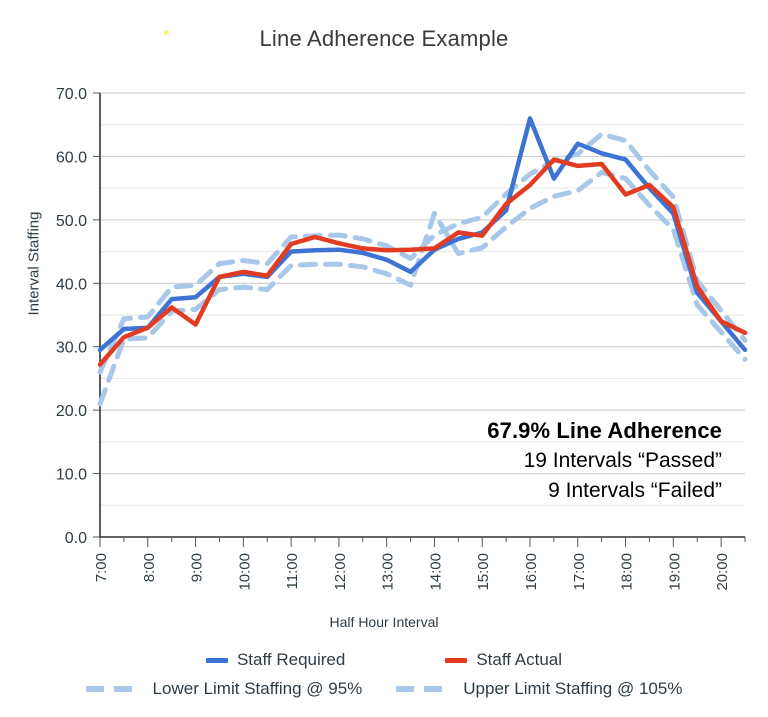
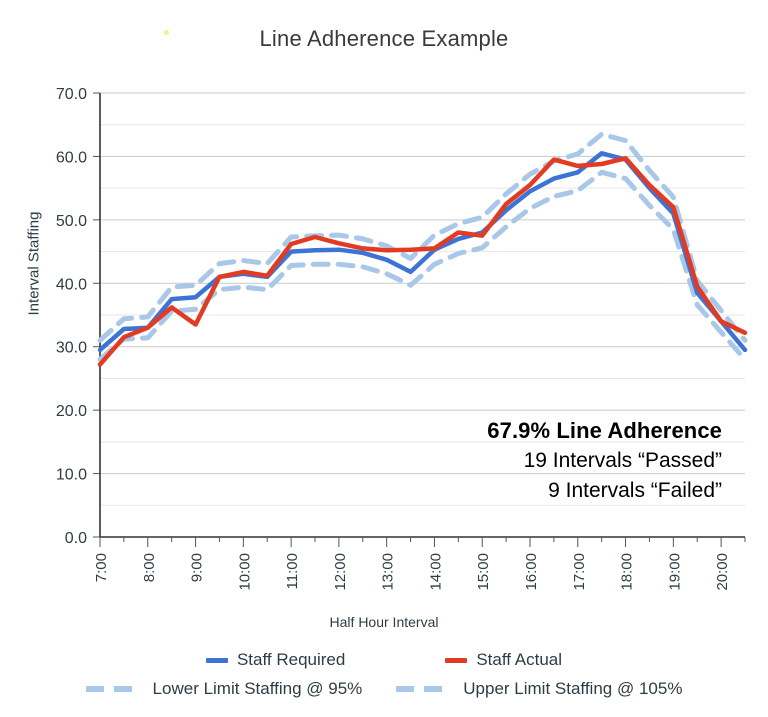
Lower Limit Staffing @ 95%/7:00: 21 -> 28
Upper Limit Staffing @ 105%/7:00: 26 -> 31
Lower Limit Staffing @ 95%/14:00: 51 -> 43
Staff Required/16:00: 66 -> 54
Staff Required/17:00: 62 -> 58
Staff Actual/18:00: 54 -> 60
